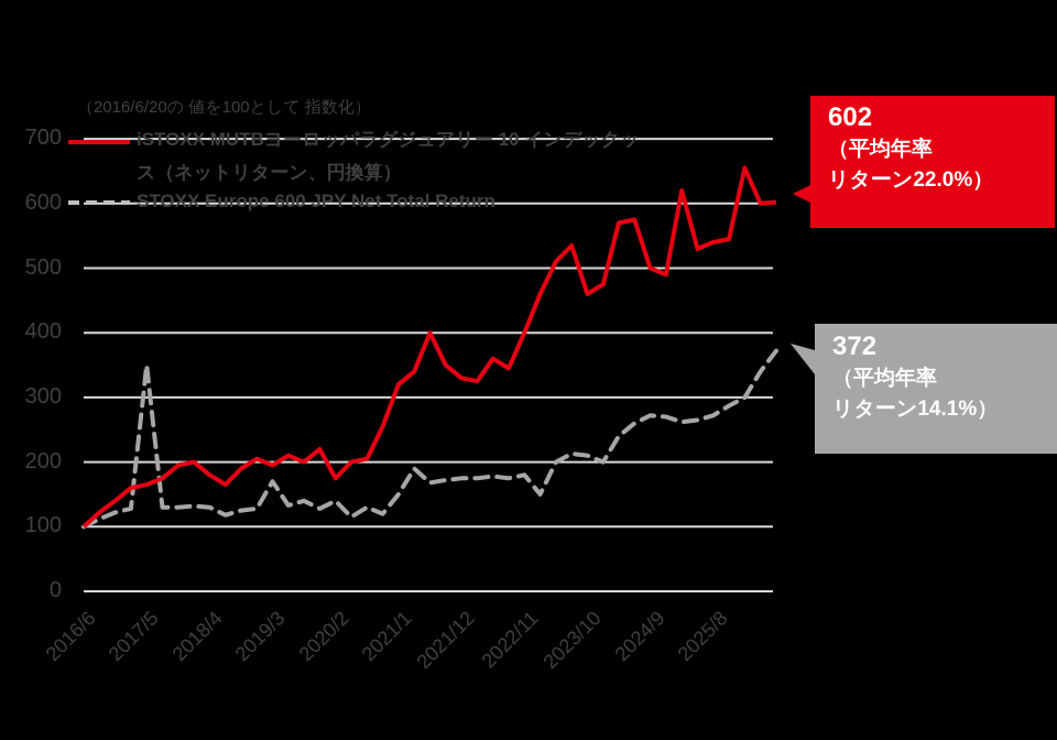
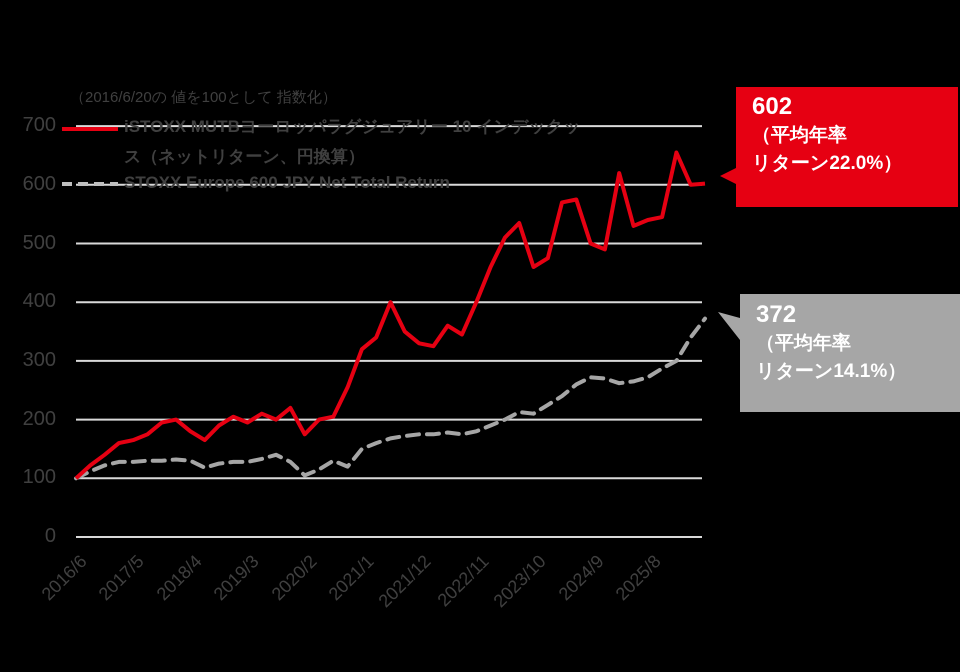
STOXX Europe 600 JPY Net Total Return/2017/5: 350 -> 130
STOXX Europe 600 JPY Net Total Return/2019/3: 170 -> 130
STOXX Europe 600 JPY Net Total Return/2020/2: 140 -> 100
STOXX Europe 600 JPY Net Total Return/2021/1: 190 -> 160
STOXX Europe 600 JPY Net Total Return/2022/11: 150 -> 190
STOXX Europe 600 JPY Net Total Return/2023/10: 200 -> 220
